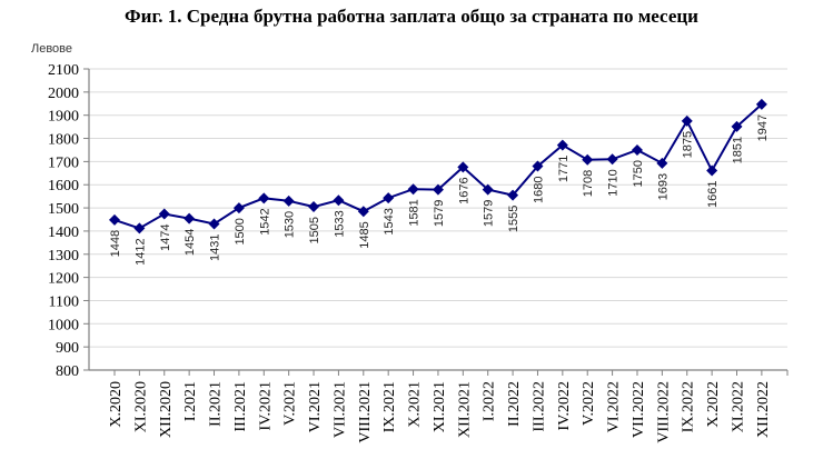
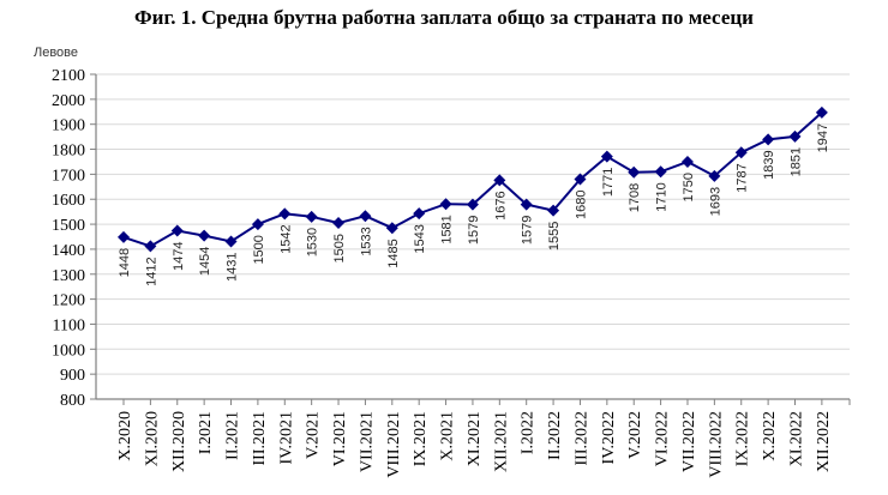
IX.2022: 1875 -> 1787
X.2022: 1661 -> 1839
